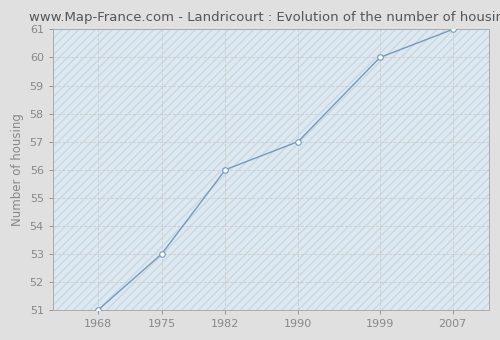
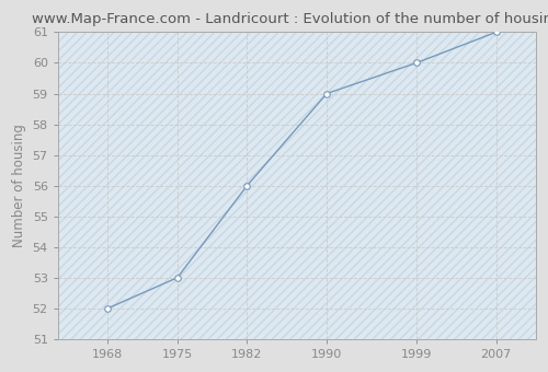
1968: 51 -> 52
1990: 57 -> 59
